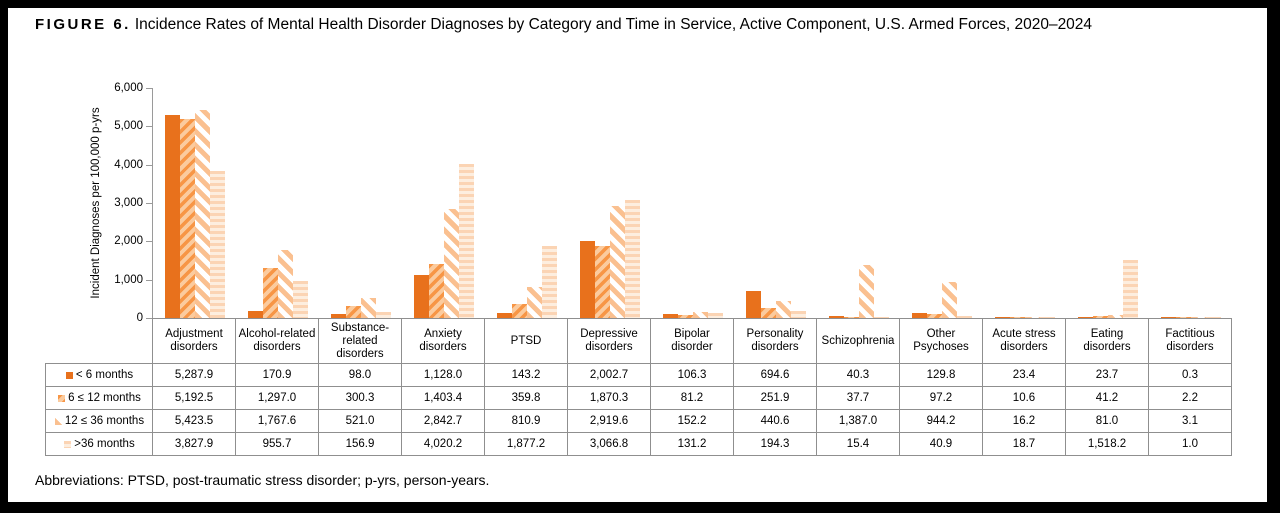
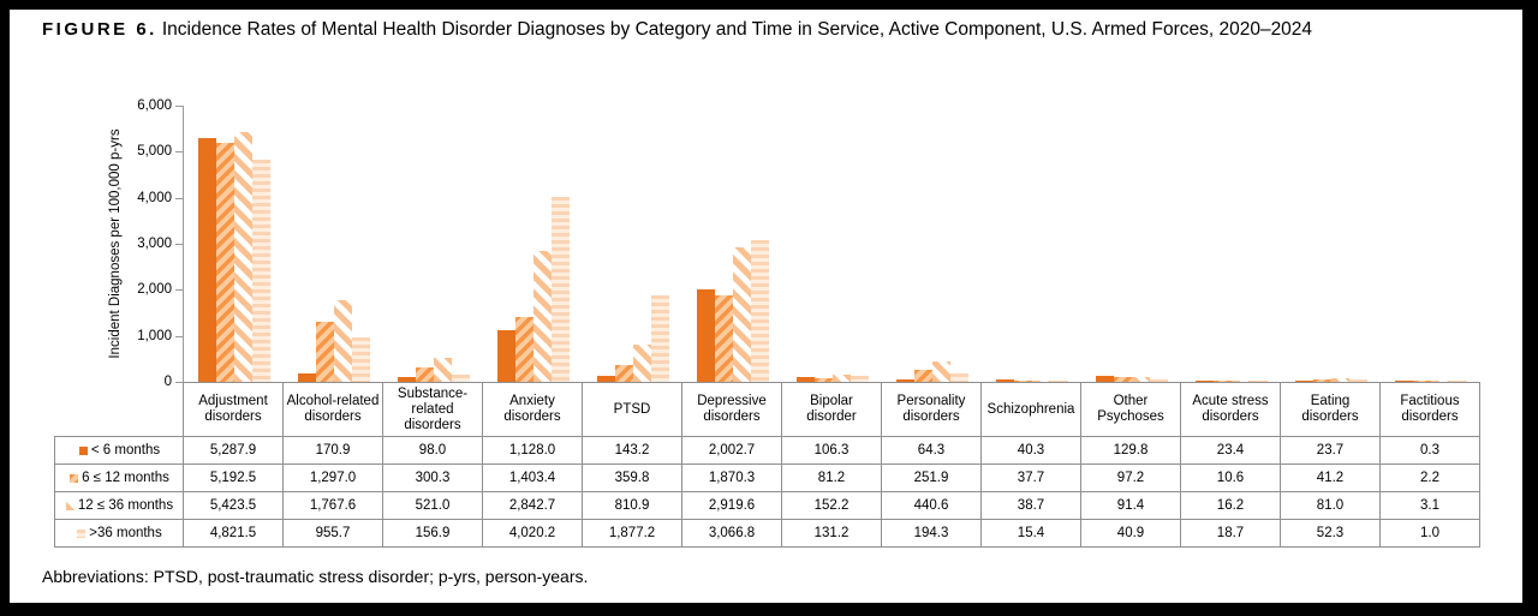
>36 months/Adjustment disorders: 3,827.9 -> 4,821.5
< 6 months/Personality disorders: 694.6 -> 64.3
12 ≤ 36 months/Schizophrenia: 1,387.0 -> 38.7
12 ≤ 36 months/Other Psychoses: 944.2 -> 91.4
>36 months/Eating disorders: 1,518.2 -> 52.3
